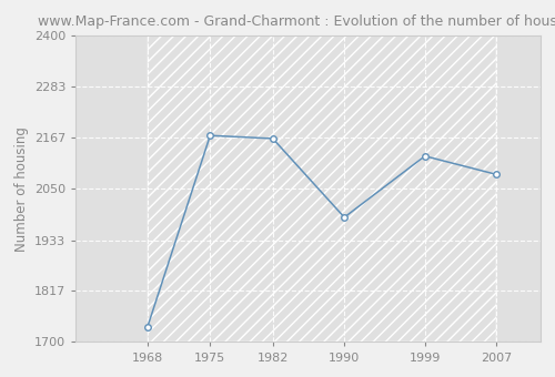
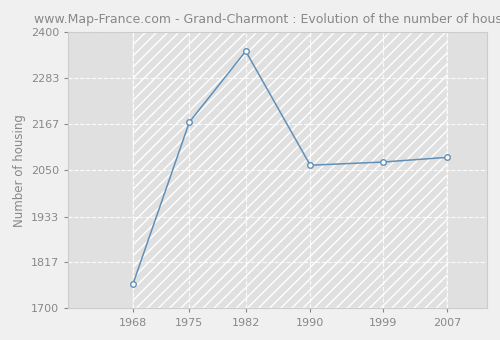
1968: 1735 -> 1762
1982: 2165 -> 2352
1990: 1985 -> 2063
1999: 2125 -> 2071
